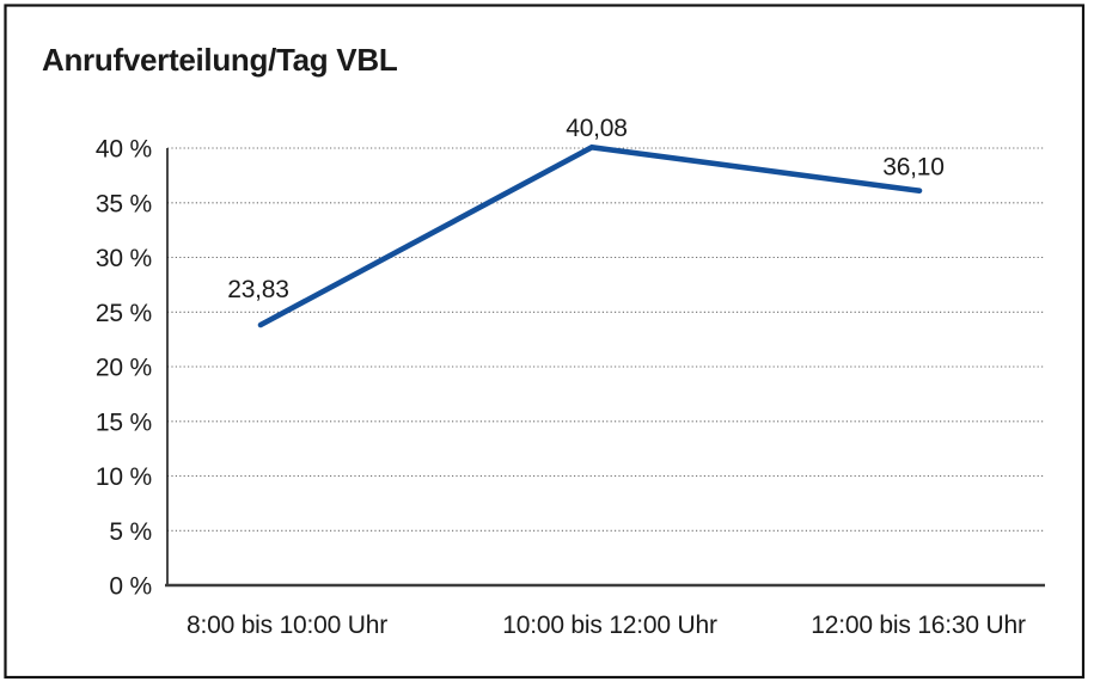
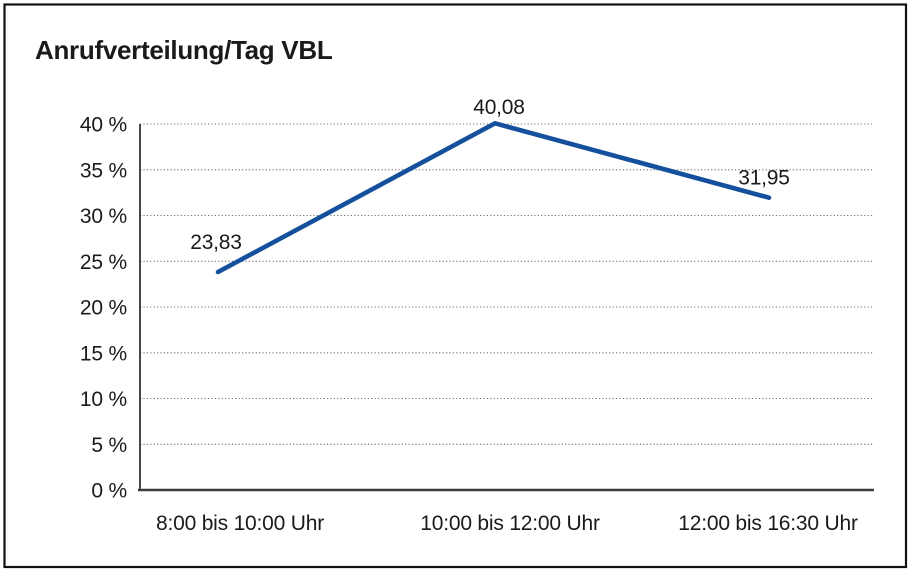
12:00 bis 16:30 Uhr: 36,10 -> 31,95
